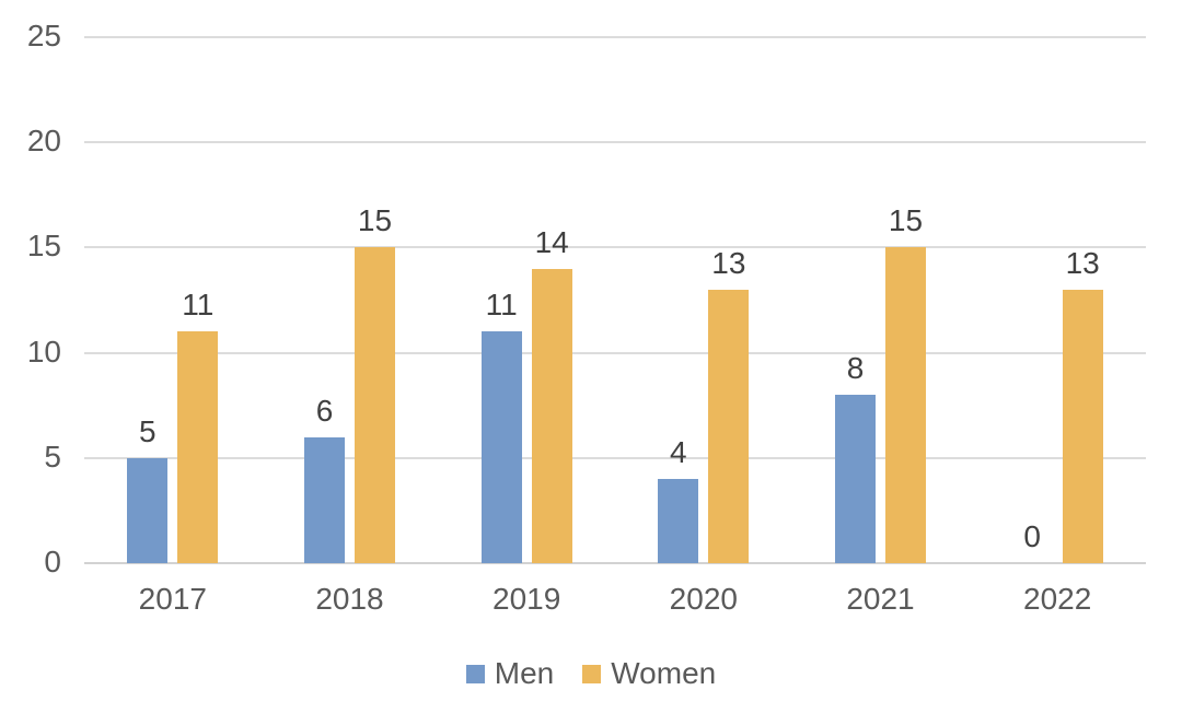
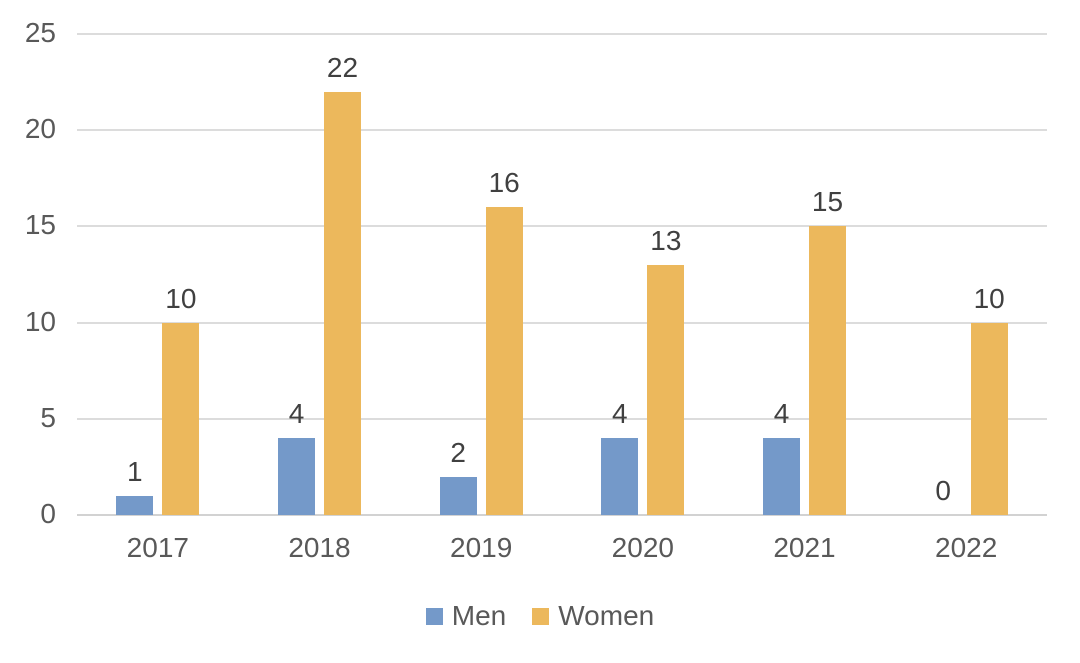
Men/2017: 5 -> 1
Women/2017: 11 -> 10
Men/2018: 6 -> 4
Women/2018: 15 -> 22
Men/2019: 11 -> 2
Women/2019: 14 -> 16
Men/2021: 8 -> 4
Women/2022: 13 -> 10
